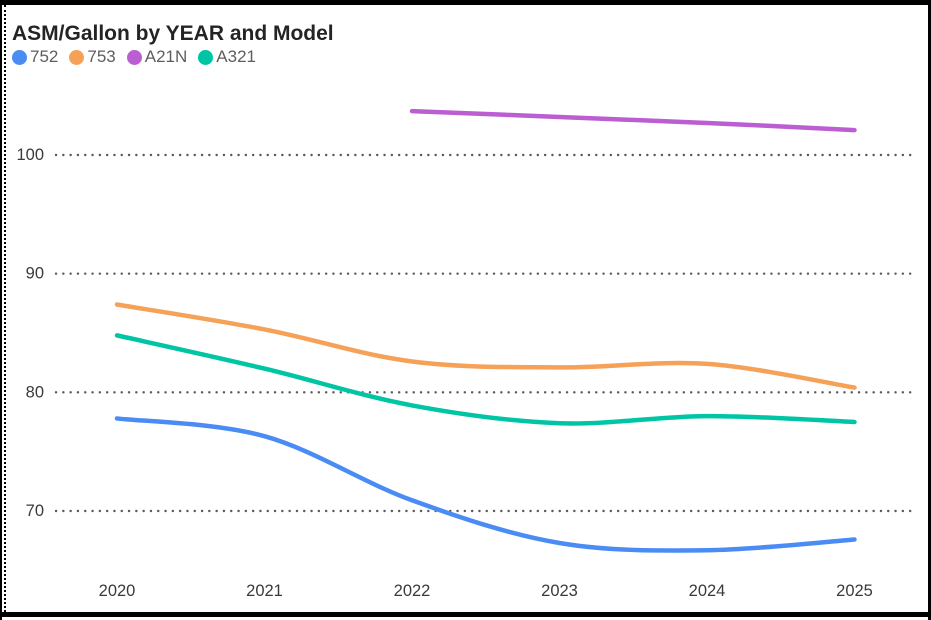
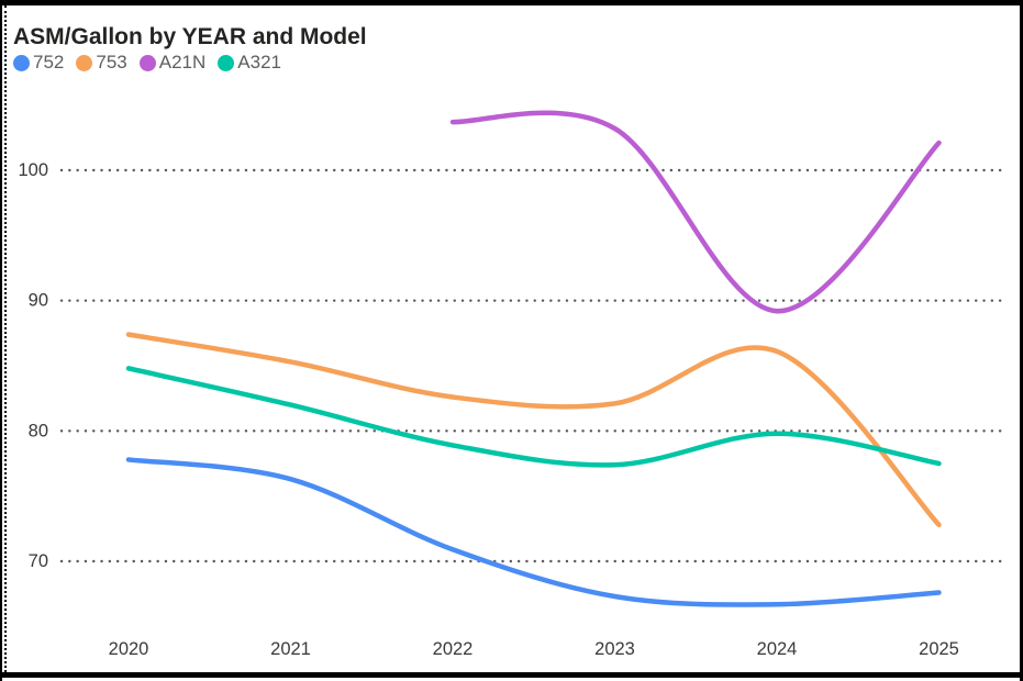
753/2024: 82.4 -> 86.1
A21N/2024: 102.7 -> 89.2
A321/2024: 78.0 -> 79.8
753/2025: 80.4 -> 72.8
